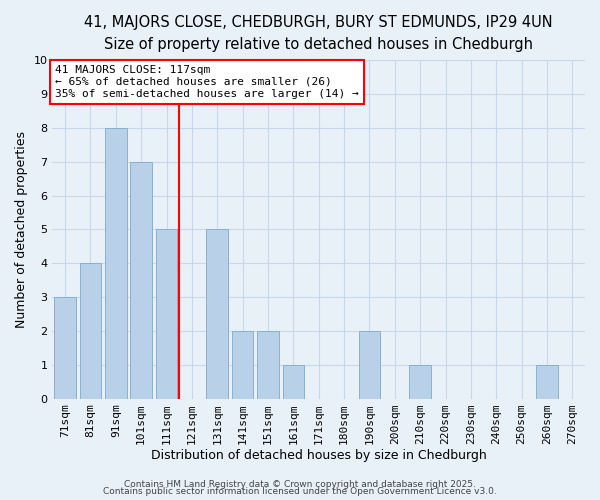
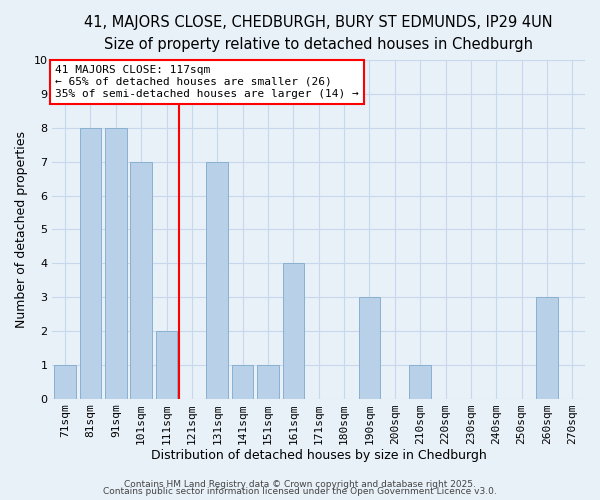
71sqm: 3 -> 1
81sqm: 4 -> 8
111sqm: 5 -> 2
131sqm: 5 -> 7
141sqm: 2 -> 1
151sqm: 2 -> 1
161sqm: 1 -> 4
190sqm: 2 -> 3
260sqm: 1 -> 3
